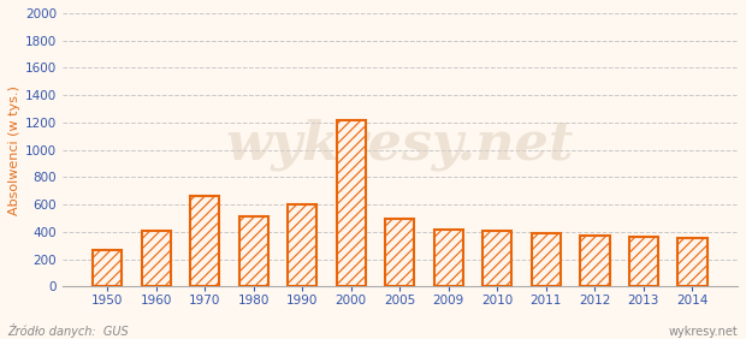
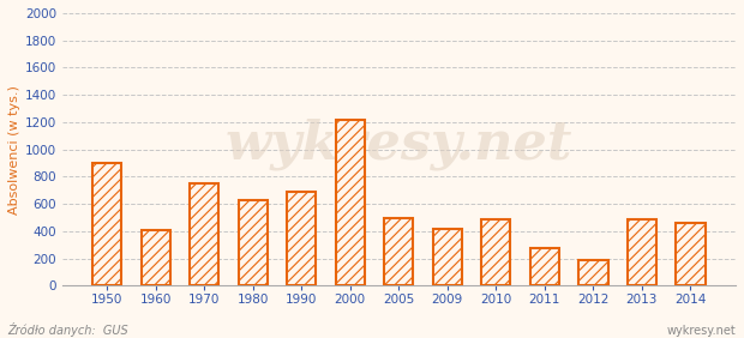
1950: 270 -> 900
1970: 660 -> 750
1980: 510 -> 630
1990: 600 -> 690
2010: 400 -> 490
2011: 390 -> 280
2012: 370 -> 190
2013: 360 -> 490
2014: 360 -> 460
